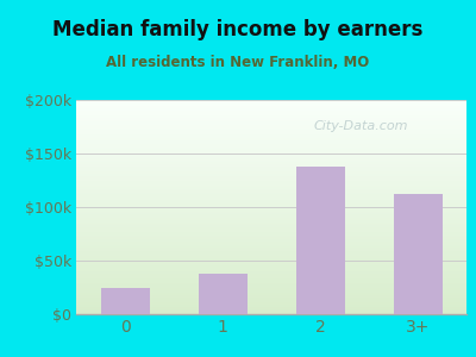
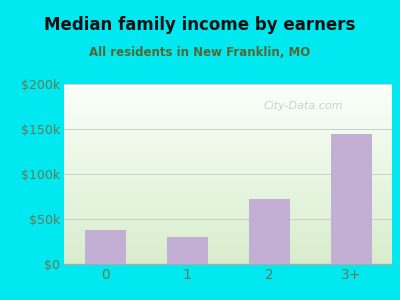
0: $24k -> $38k
1: $38k -> $30k
2: $138k -> $72k
3+: $112k -> $145k
